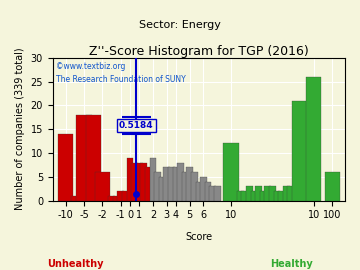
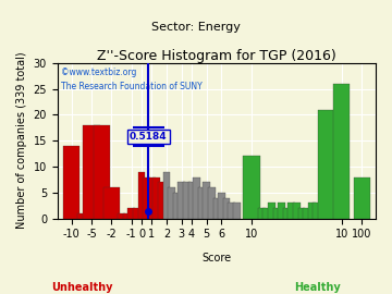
100: 6 -> 8
